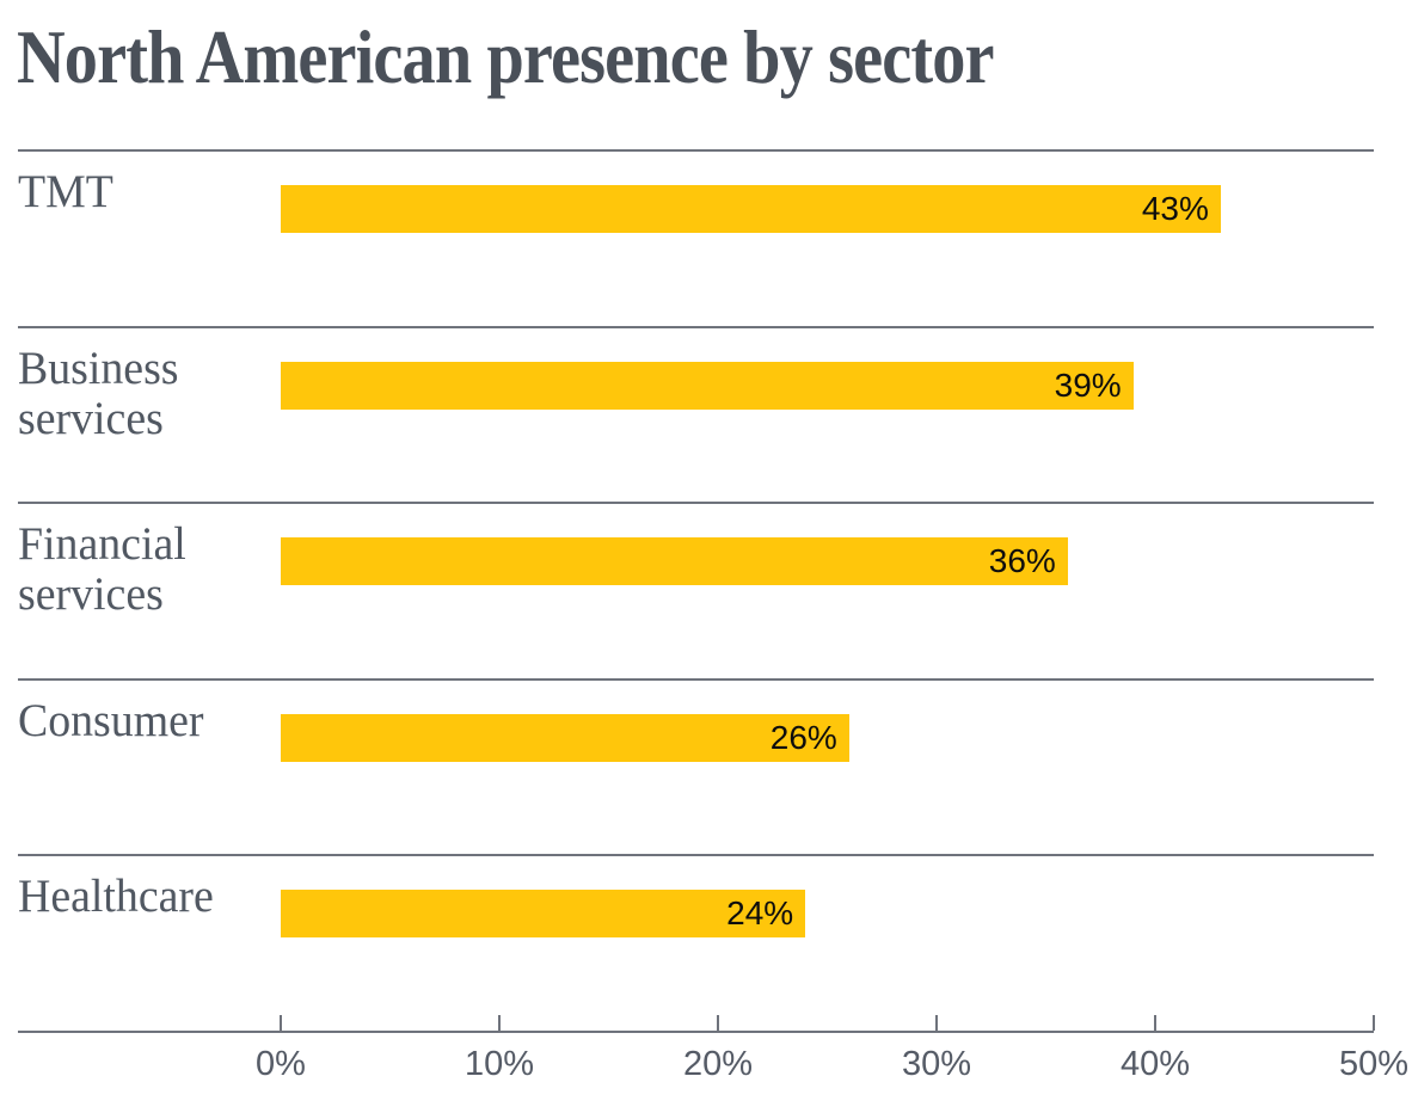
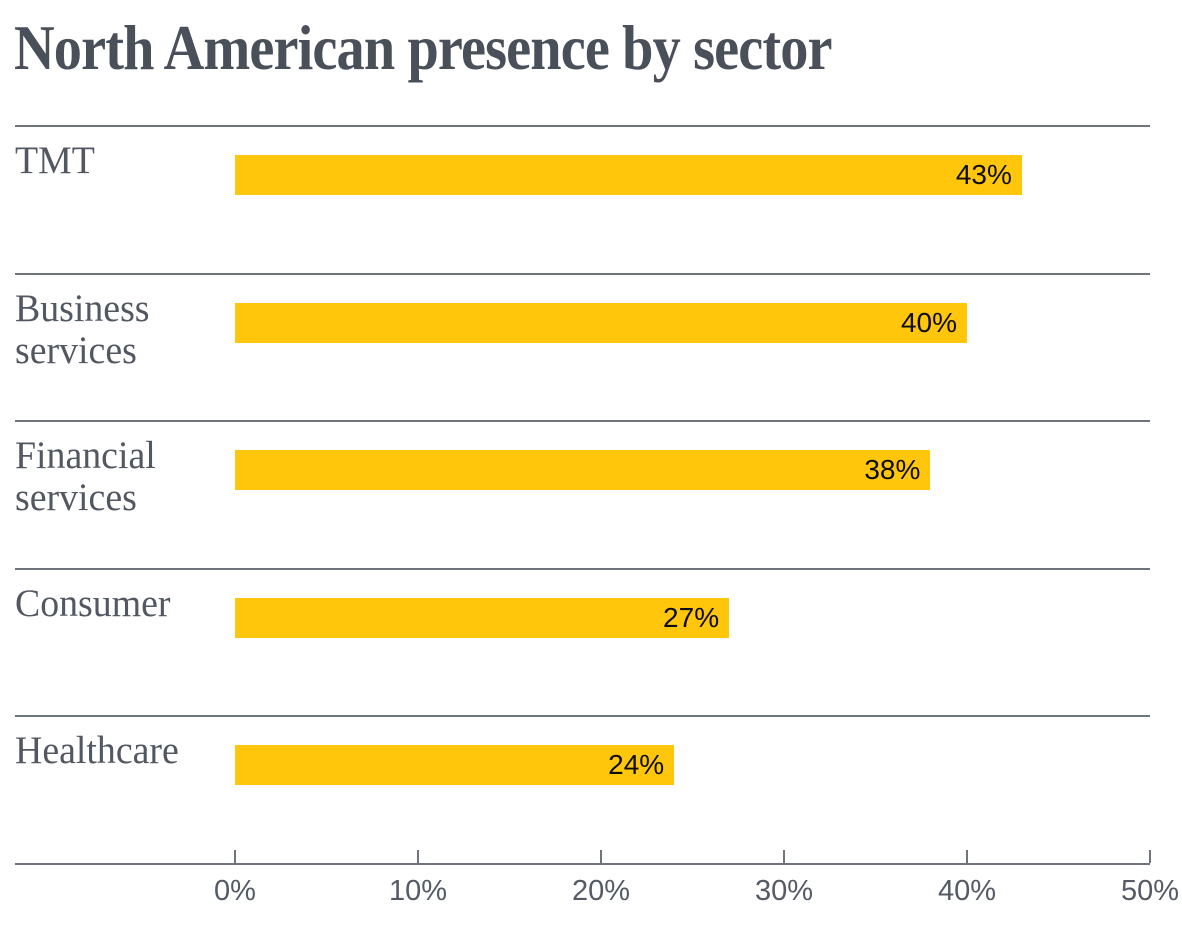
Business services: 39% -> 40%
Financial services: 36% -> 38%
Consumer: 26% -> 27%
